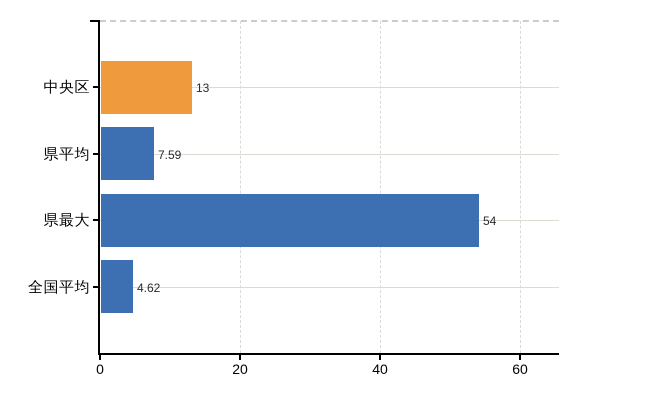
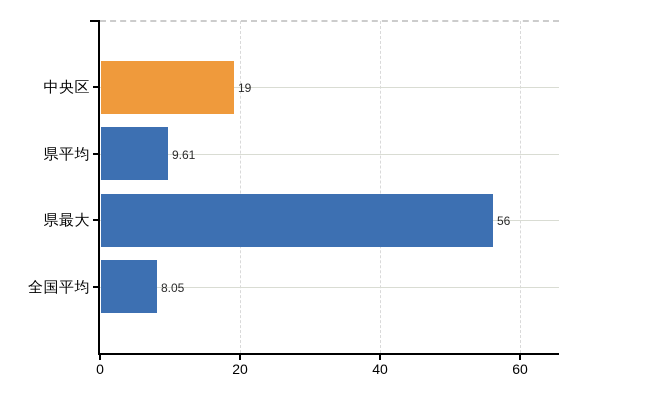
中央区: 13 -> 19
県平均: 7.59 -> 9.61
県最大: 54 -> 56
全国平均: 4.62 -> 8.05
